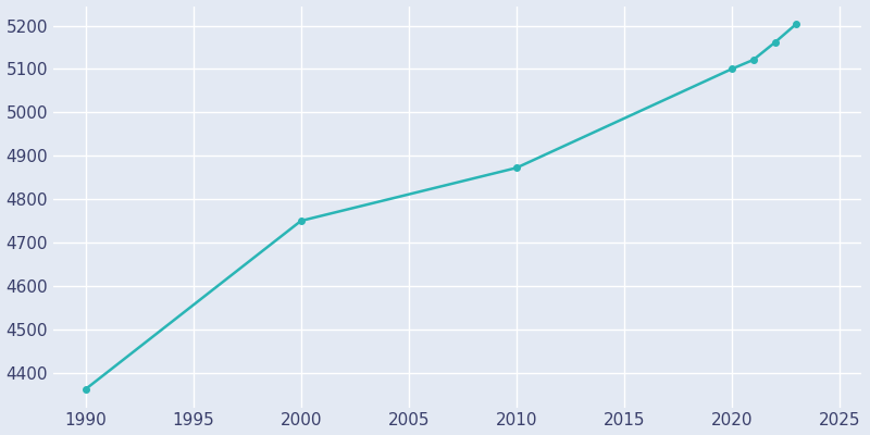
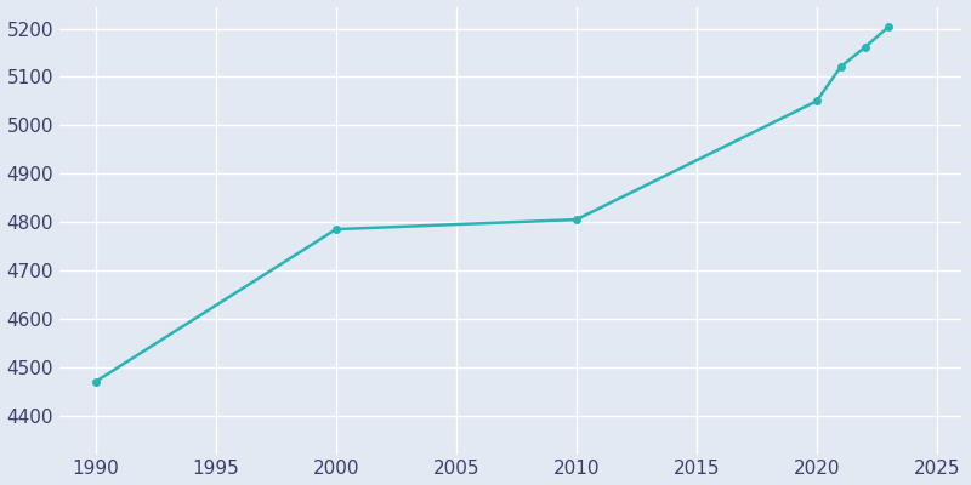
1990: 4362 -> 4470
2000: 4750 -> 4785
2010: 4872 -> 4805
2020: 5100 -> 5050
